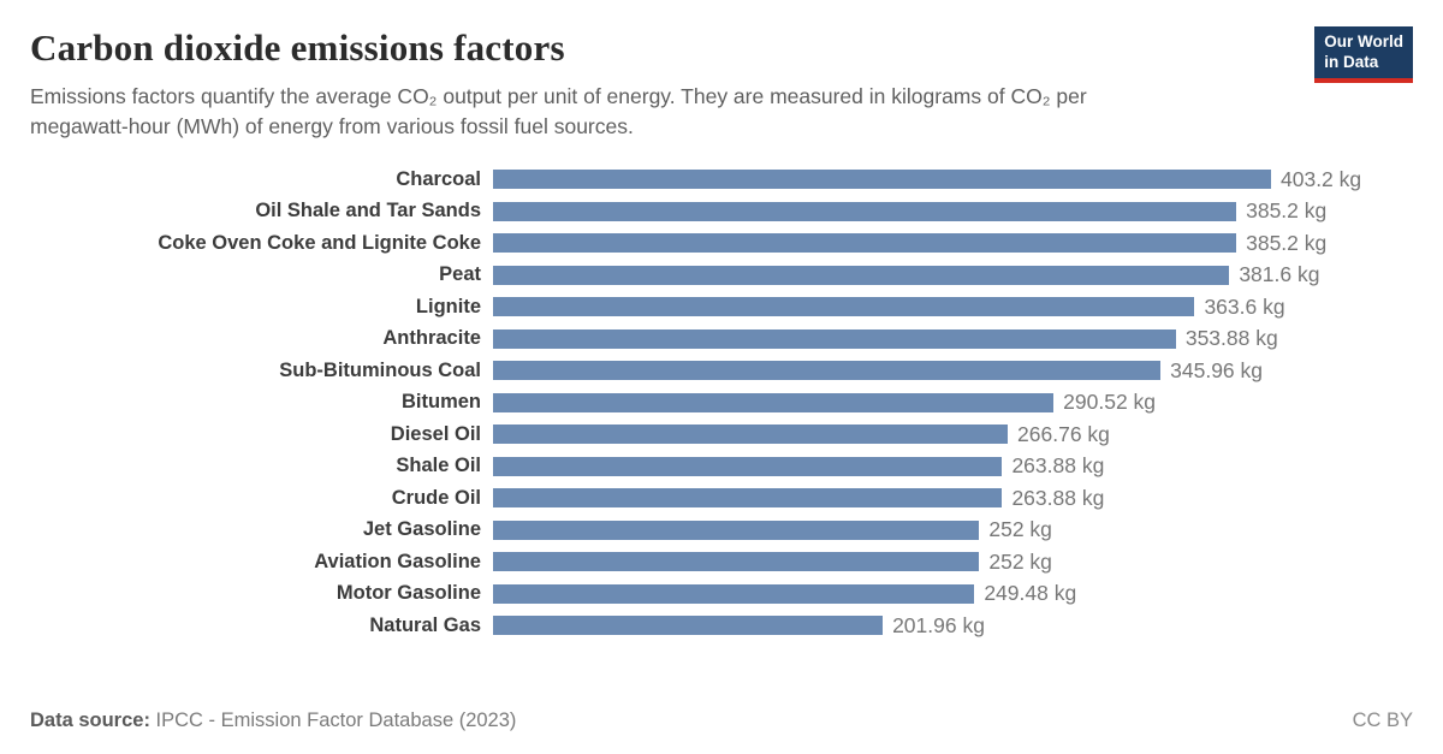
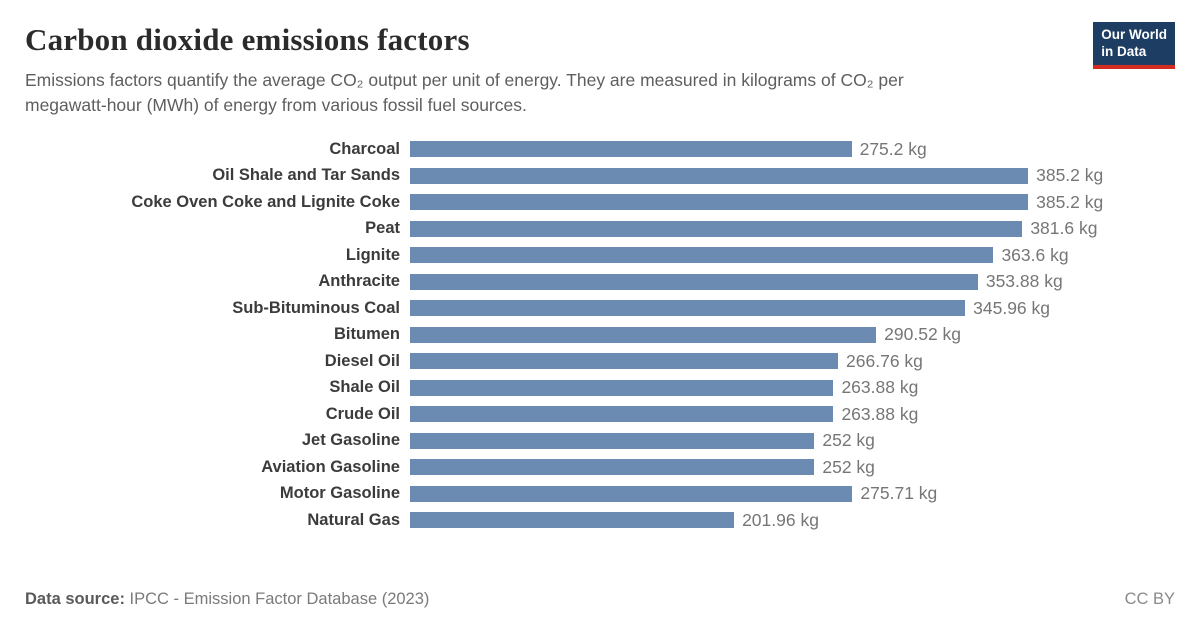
Charcoal: 403.2 -> 275.2
Motor Gasoline: 249.48 -> 275.71
